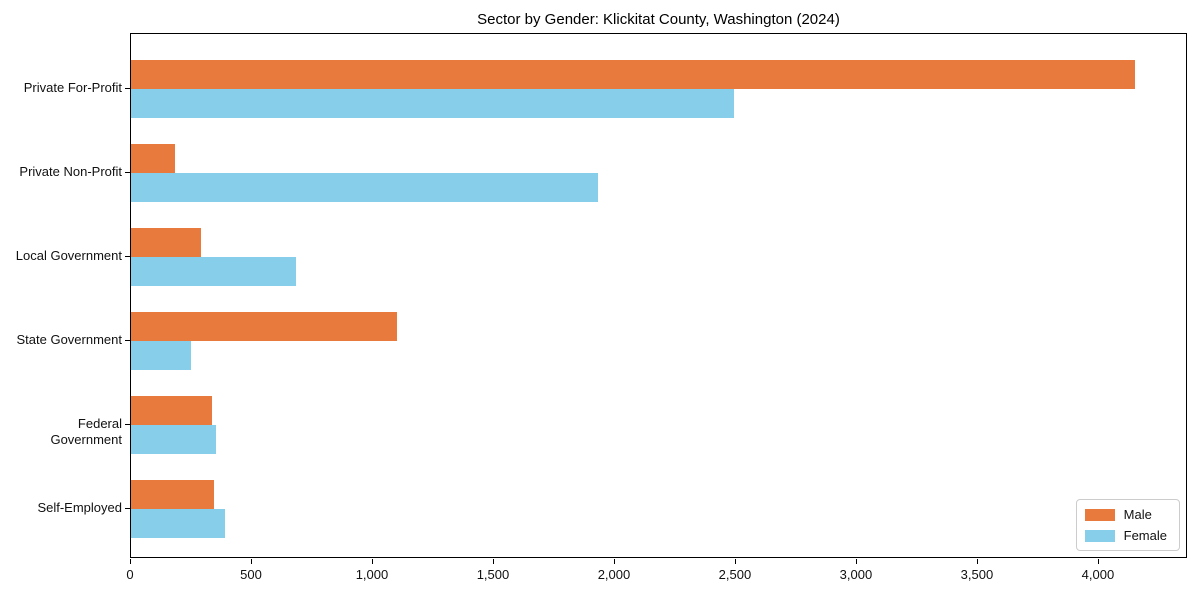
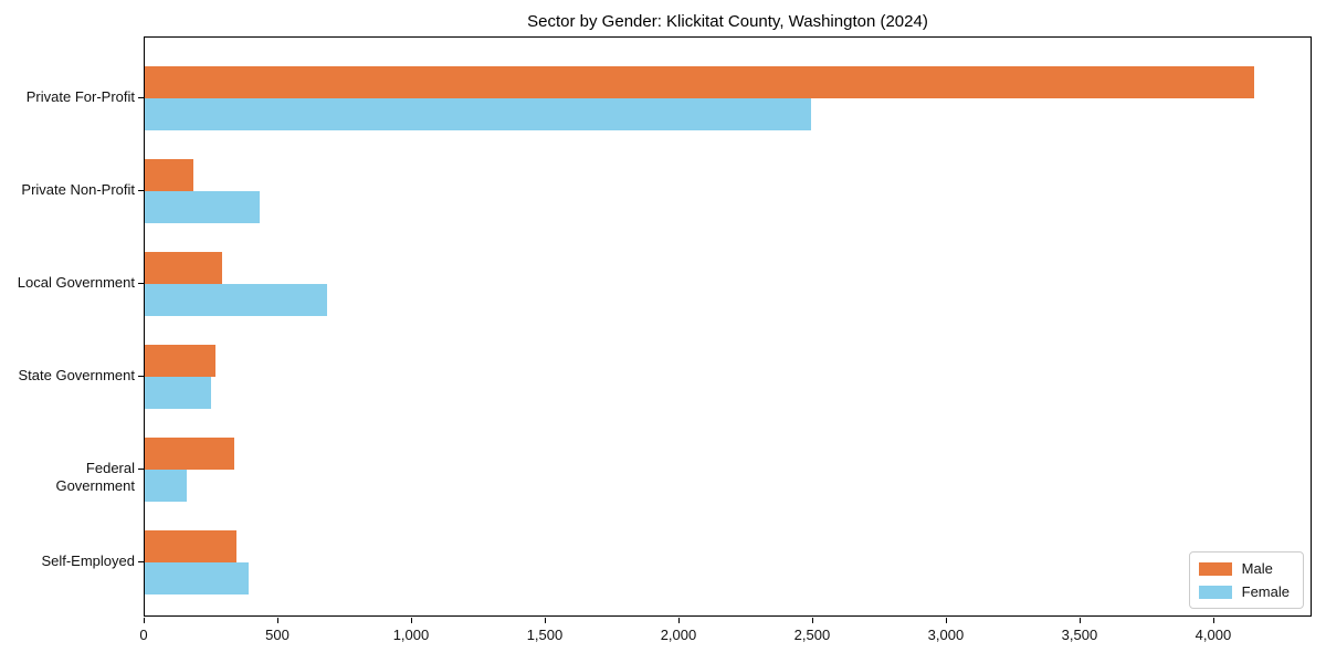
Female/Private Non-Profit: 1930 -> 430
Male/State Government: 1100 -> 260
Female/Federal Government: 350 -> 160
